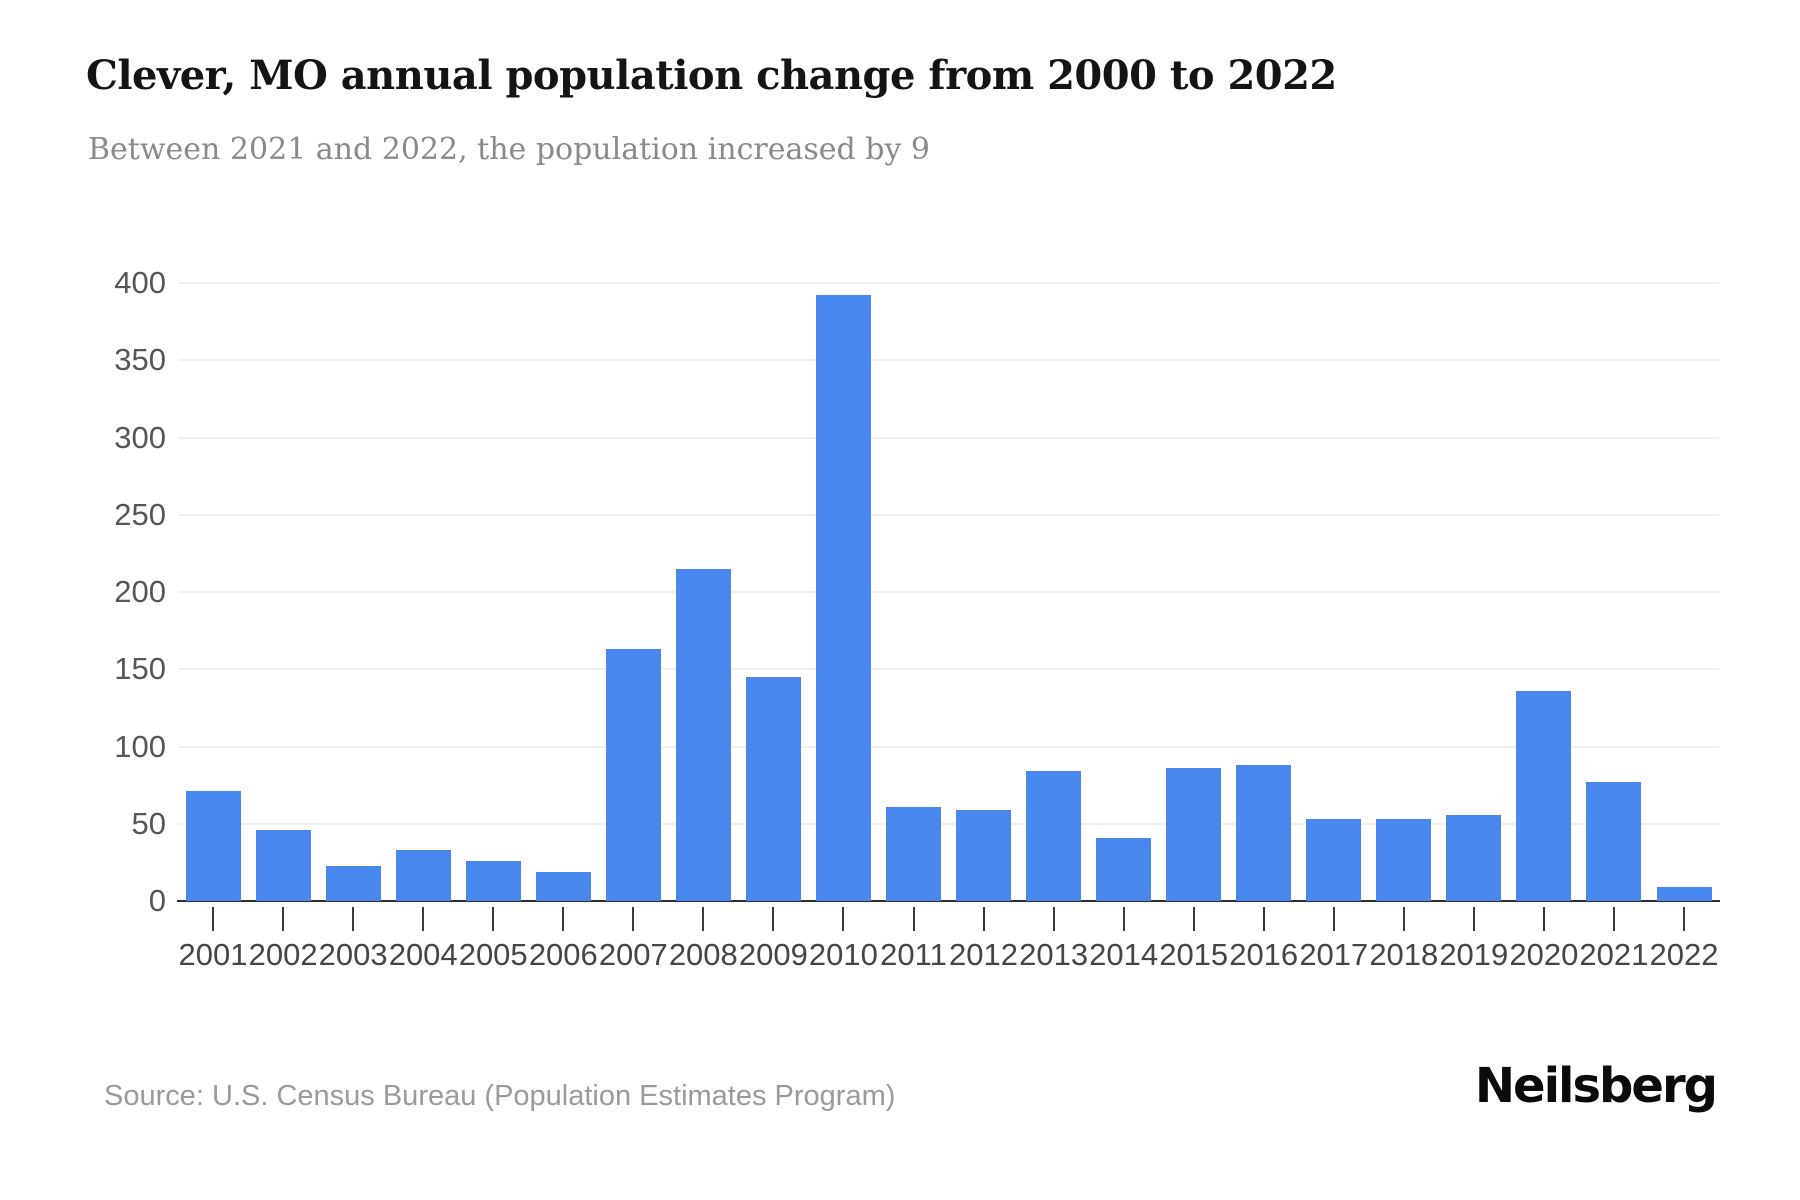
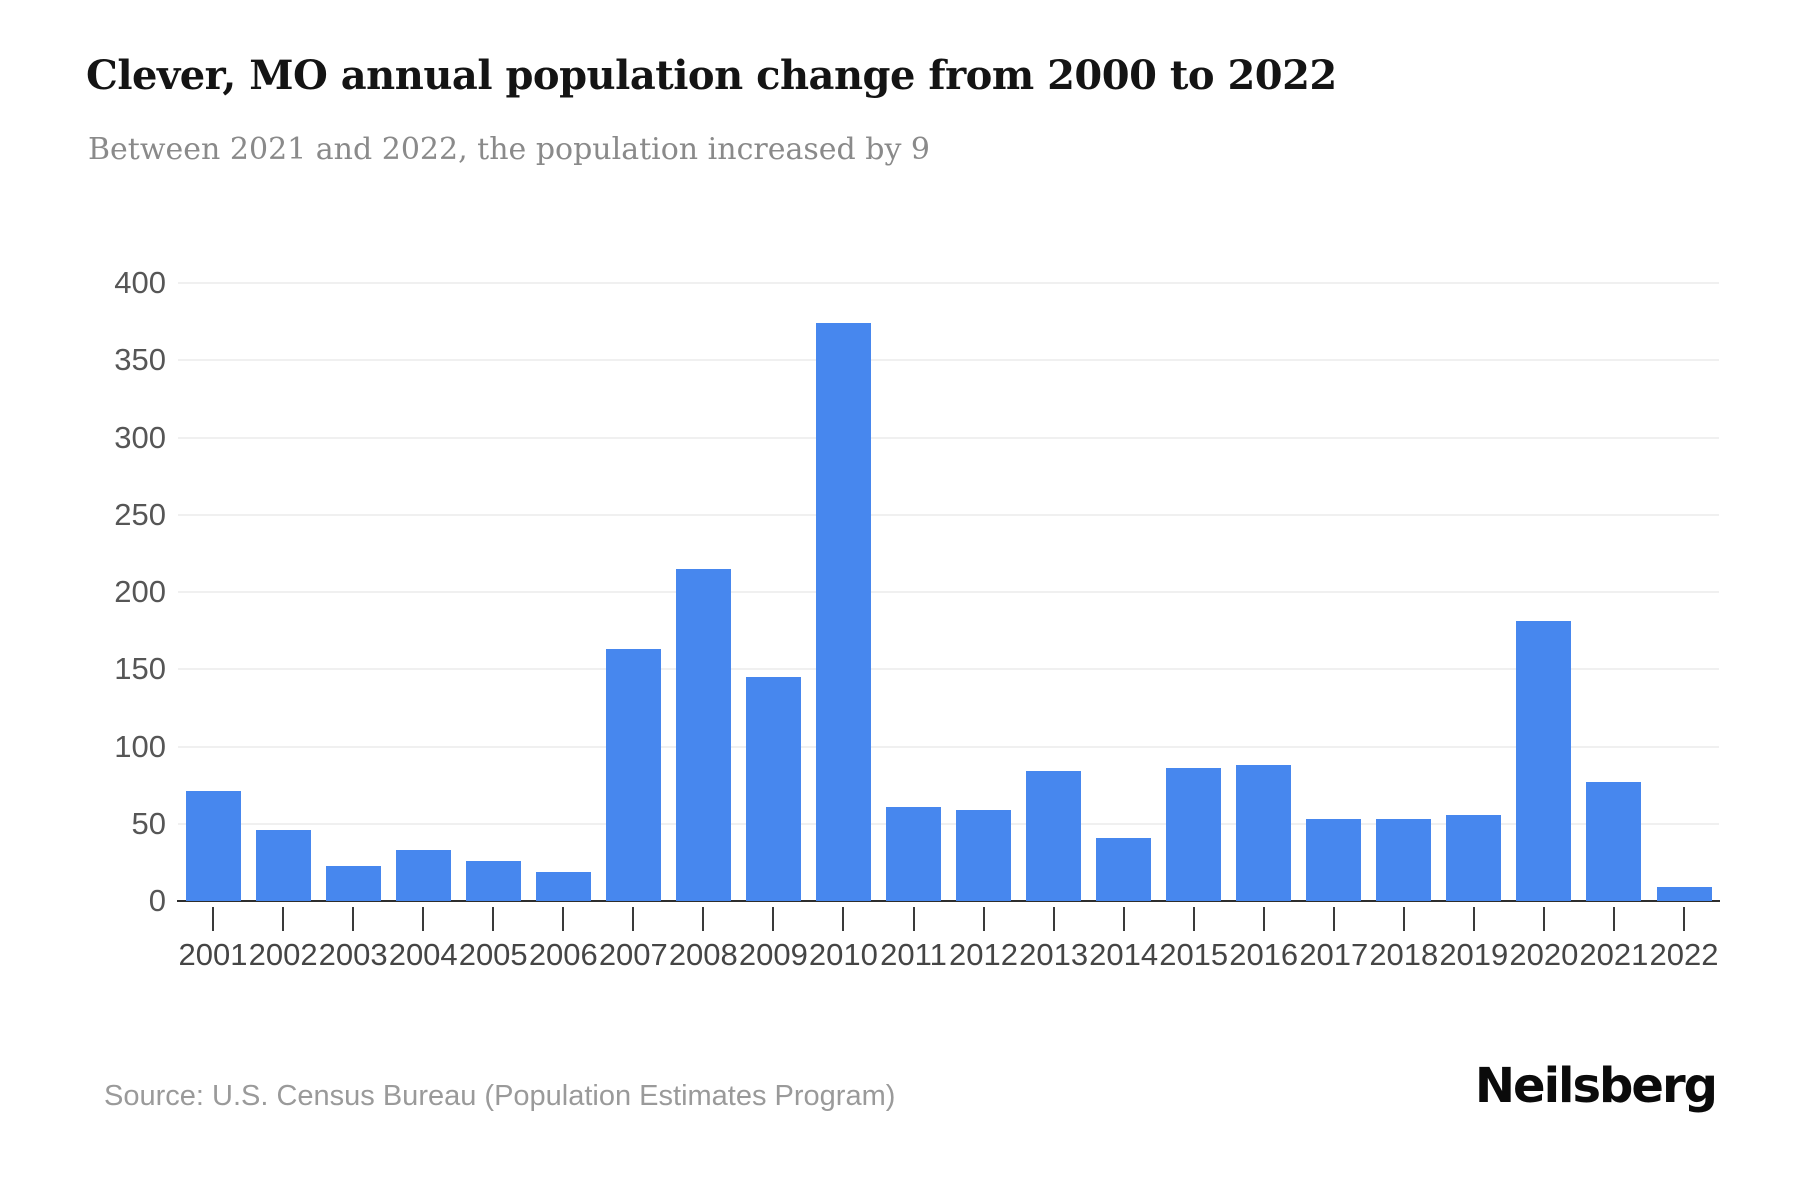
2010: 392 -> 374
2020: 136 -> 181
